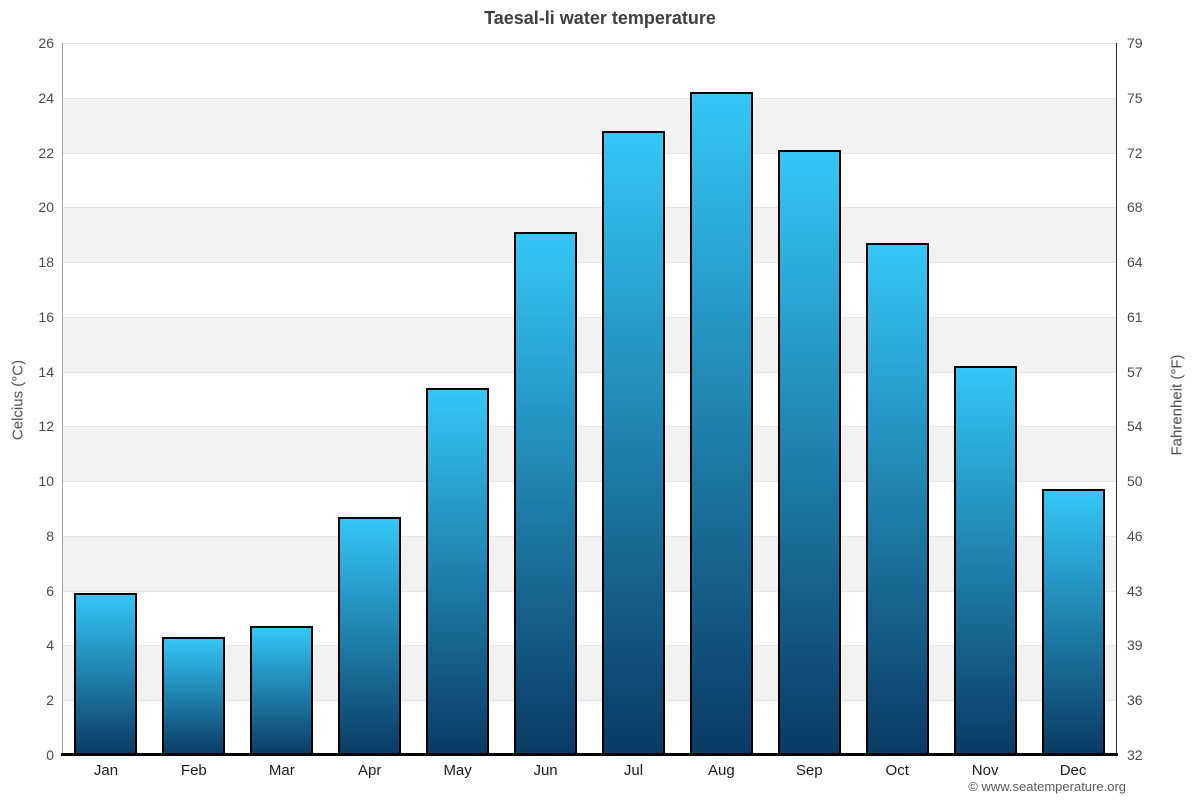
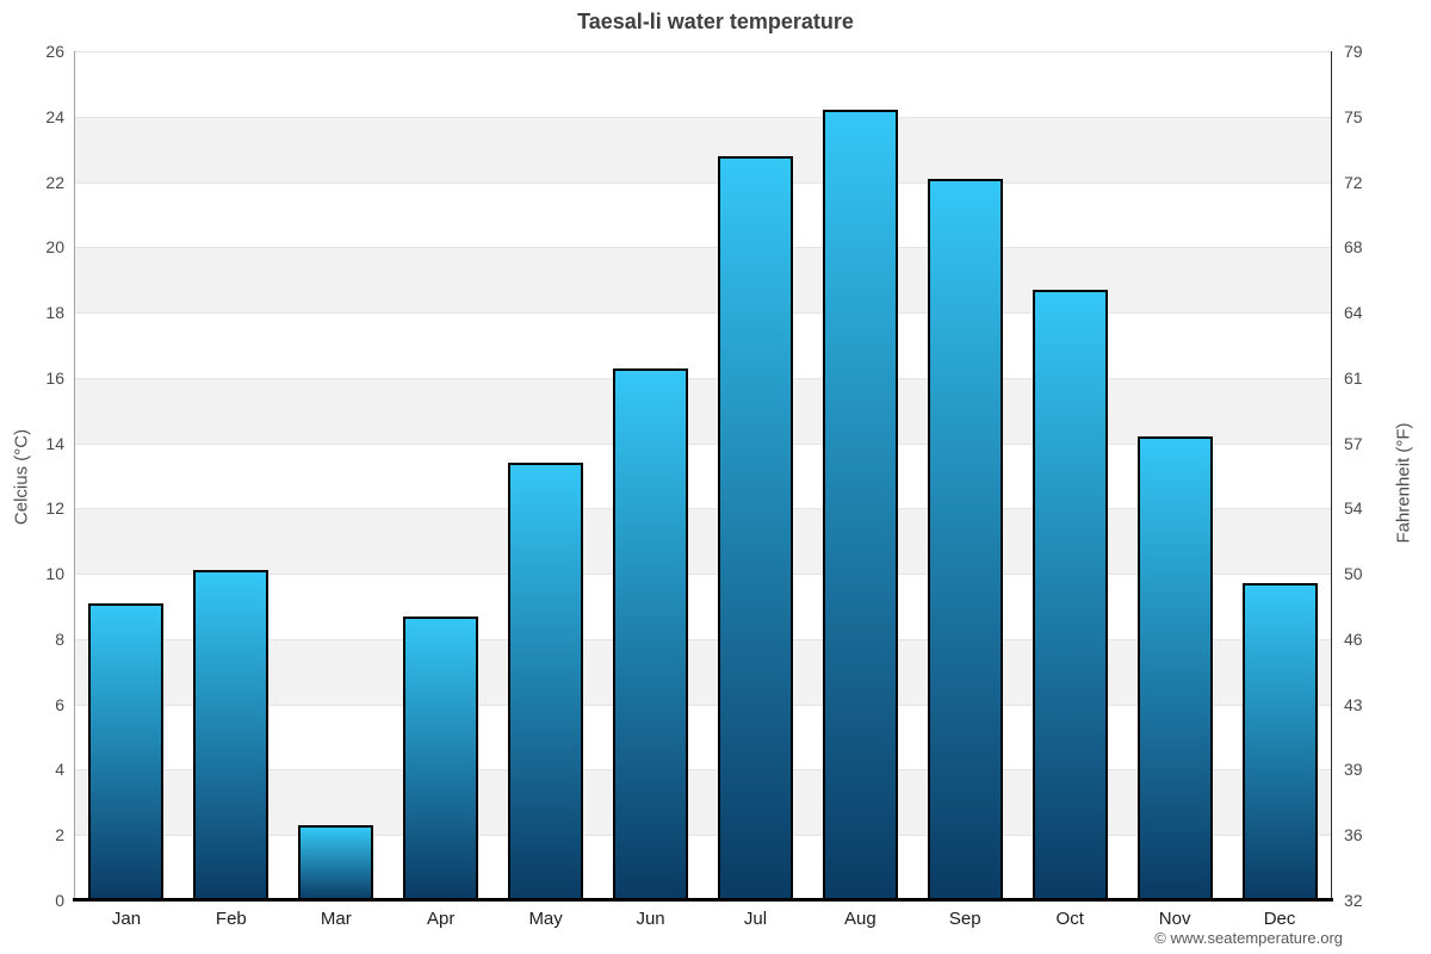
Jan: 5.9 -> 9.1
Feb: 4.3 -> 10.1
Mar: 4.7 -> 2.3
Jun: 19.1 -> 16.3
